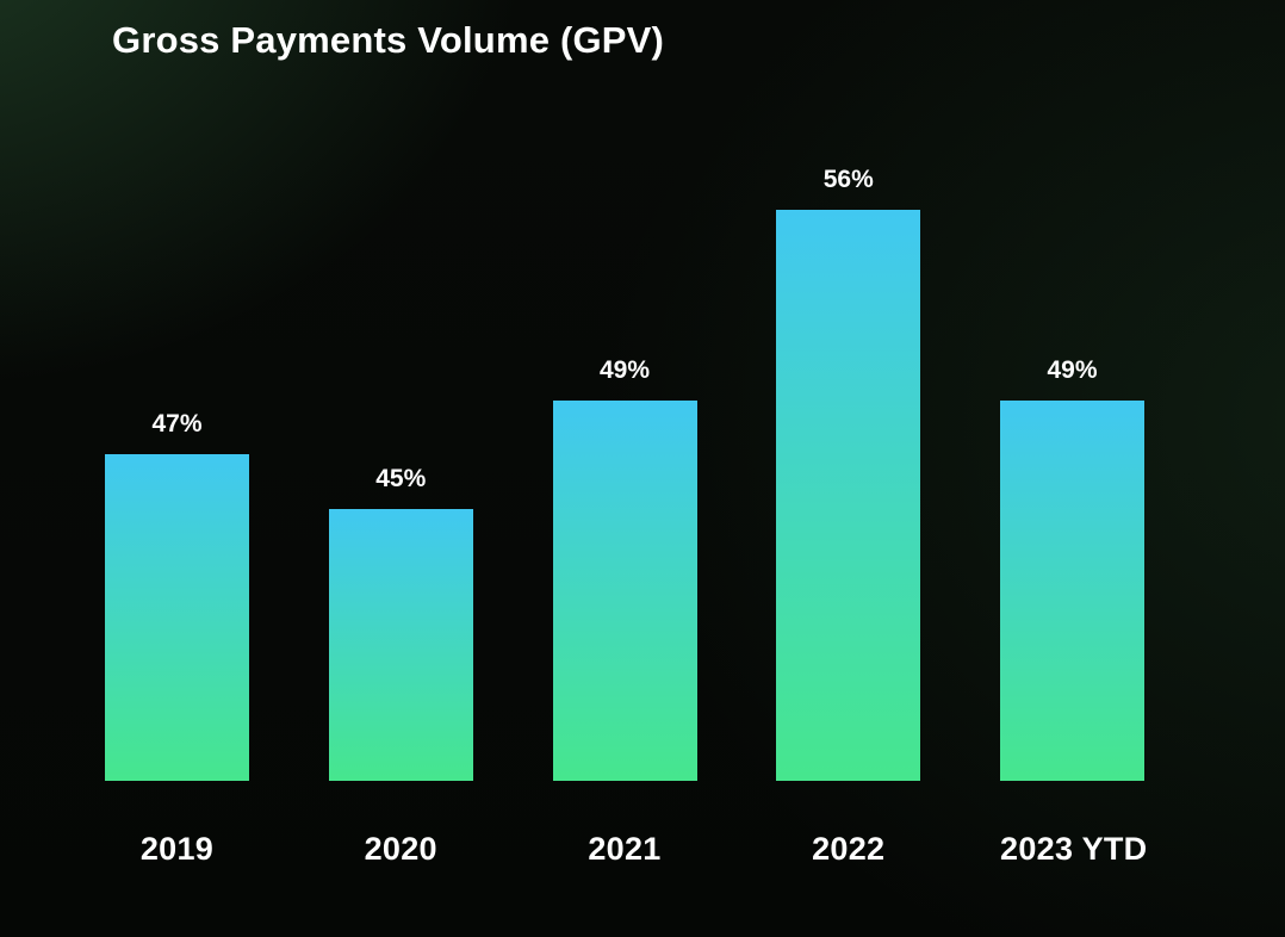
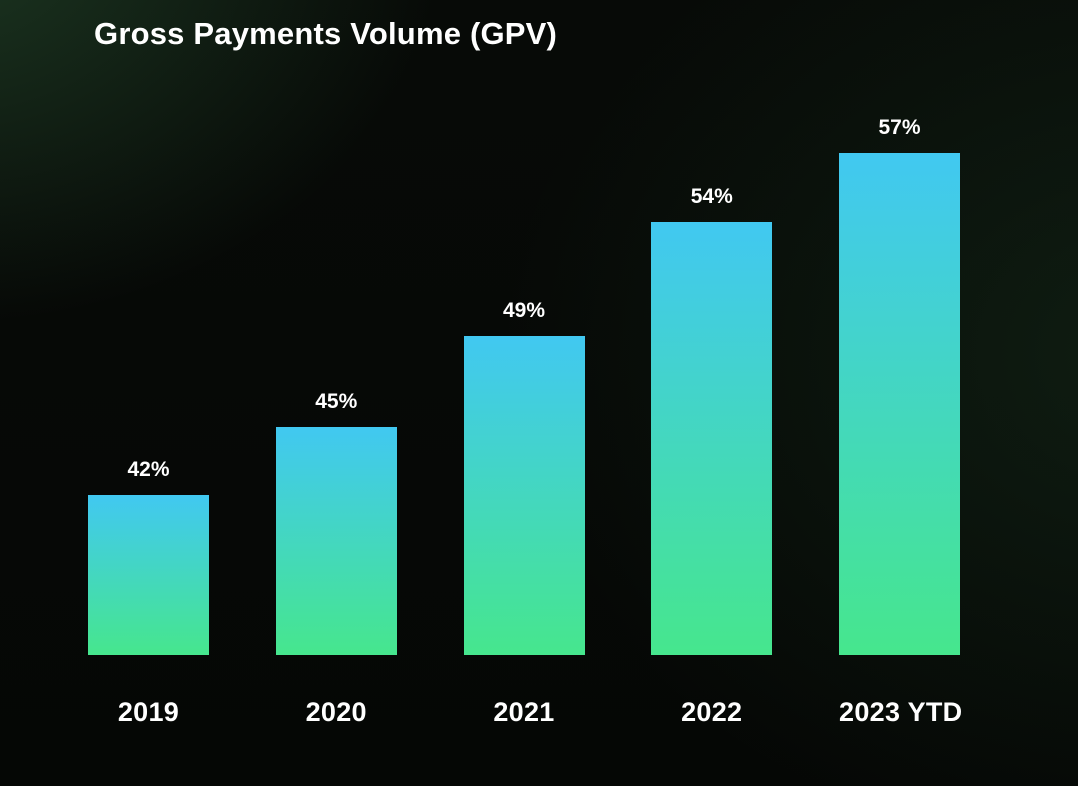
2019: 47% -> 42%
2022: 56% -> 54%
2023 YTD: 49% -> 57%
